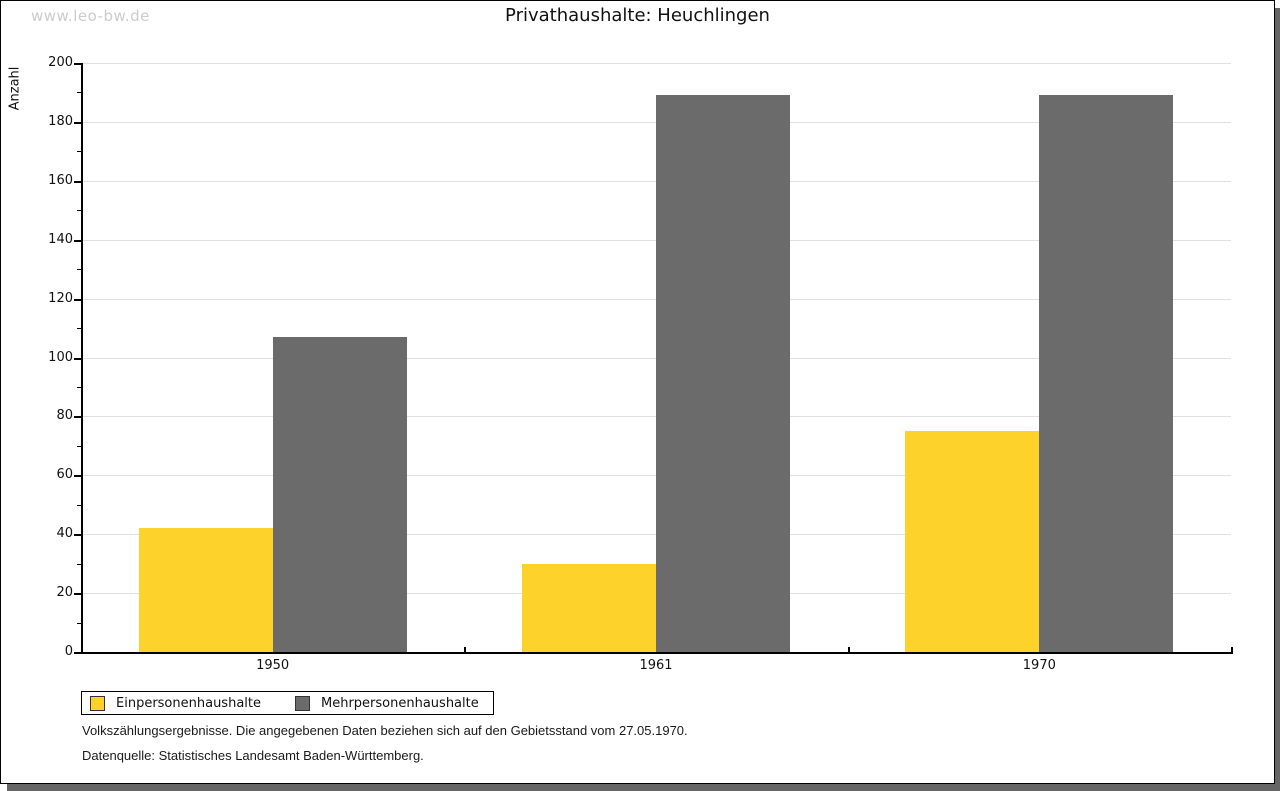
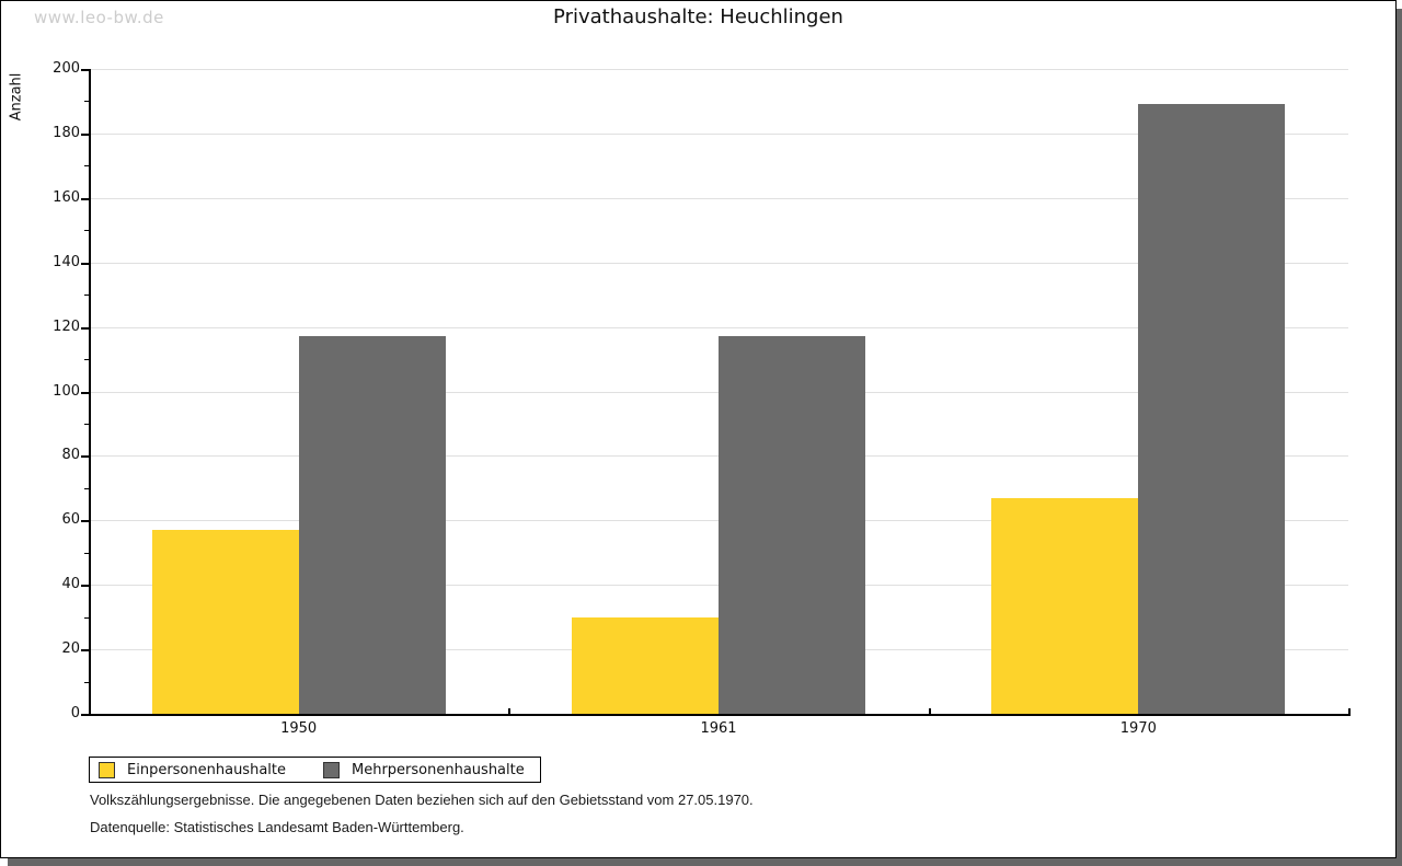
Einpersonenhaushalte/1950: 42 -> 57
Mehrpersonenhaushalte/1950: 107 -> 117
Mehrpersonenhaushalte/1961: 189 -> 117
Einpersonenhaushalte/1970: 75 -> 67
